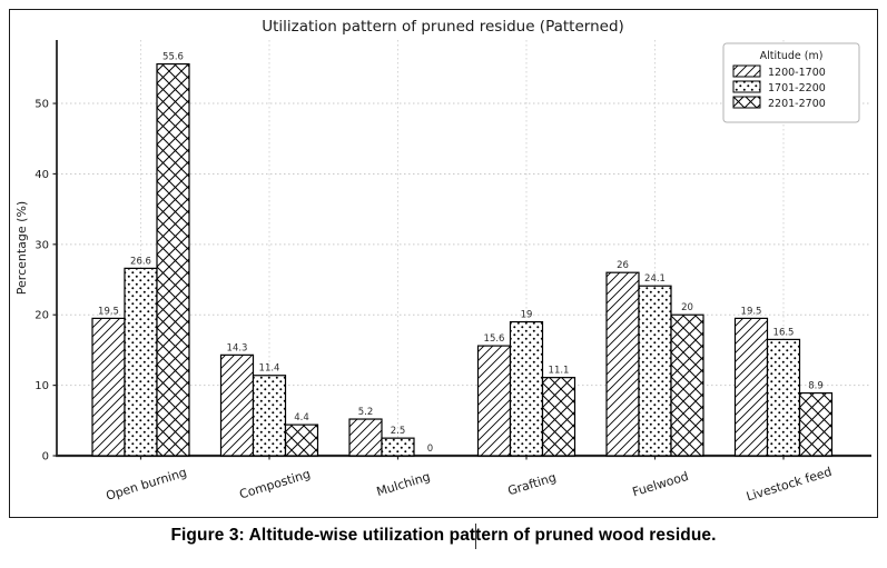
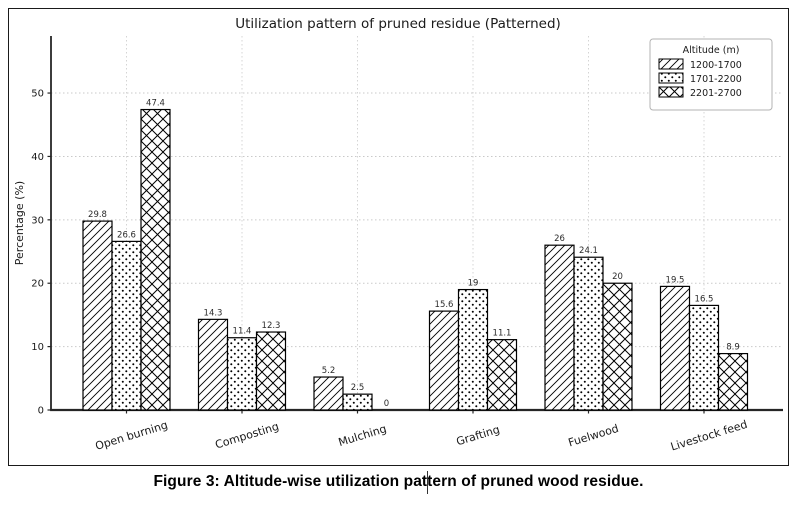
1200-1700/Open burning: 19.5 -> 29.8
2201-2700/Open burning: 55.6 -> 47.4
2201-2700/Composting: 4.4 -> 12.3
